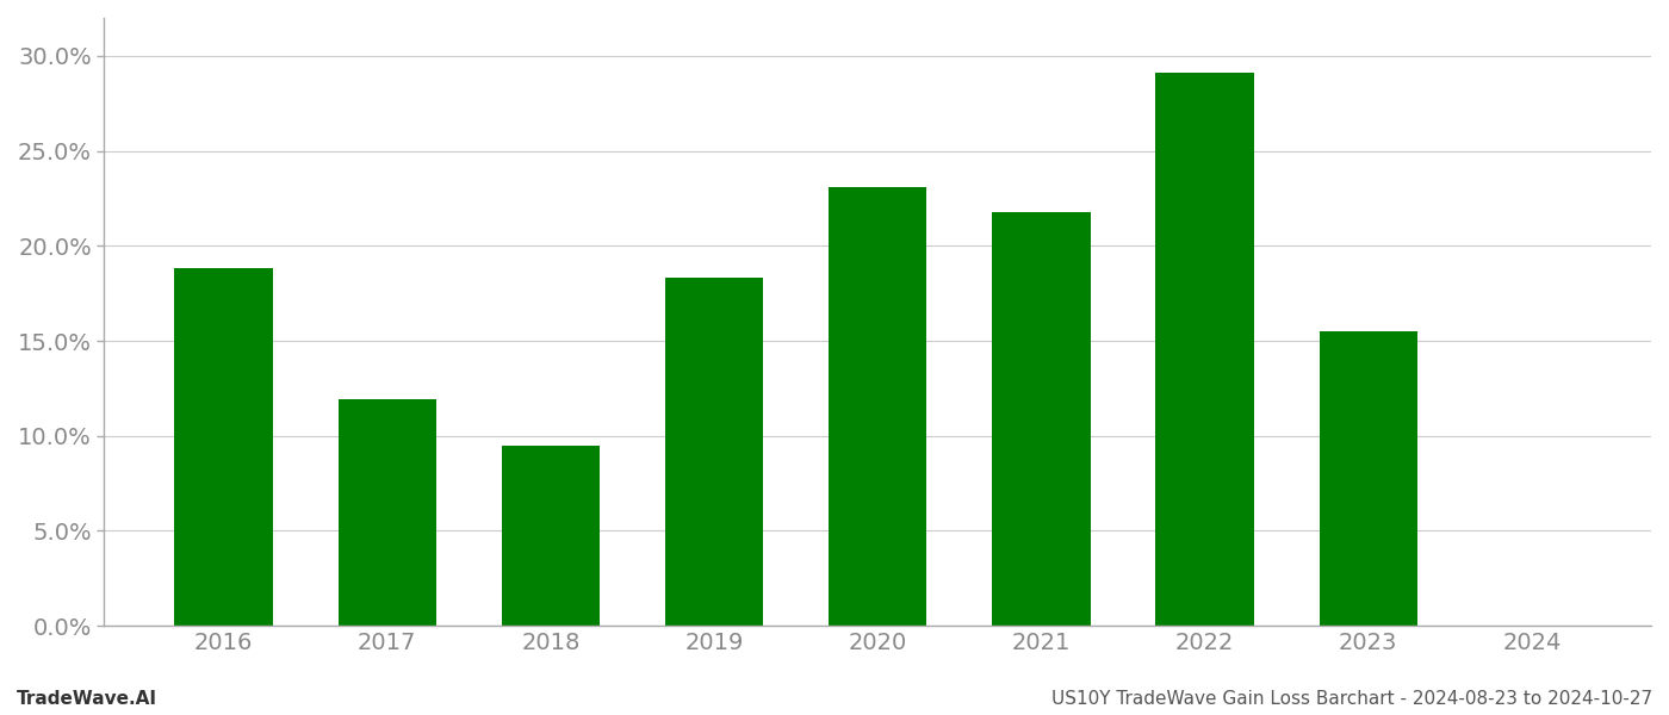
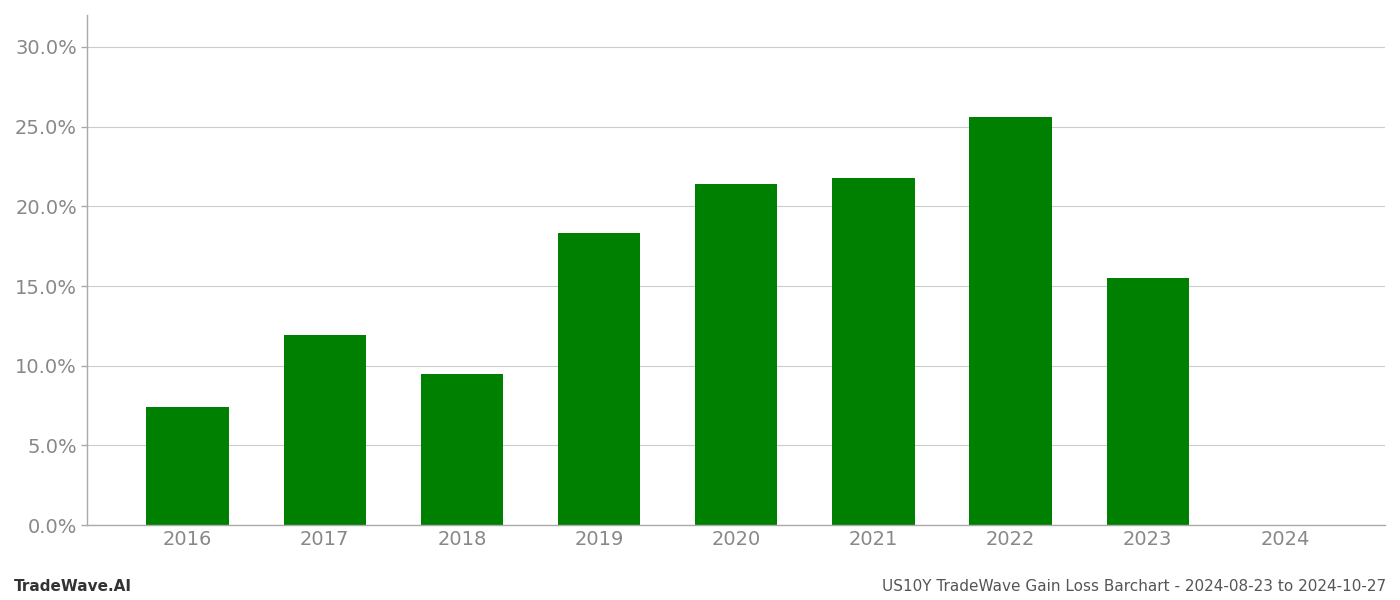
2016: 18.8% -> 7.4%
2020: 23.1% -> 21.4%
2022: 29.1% -> 25.6%
